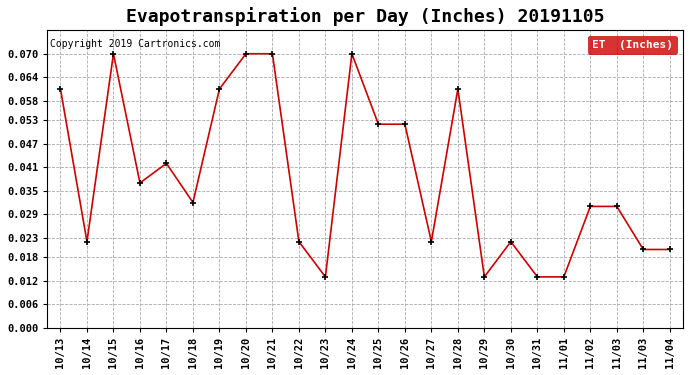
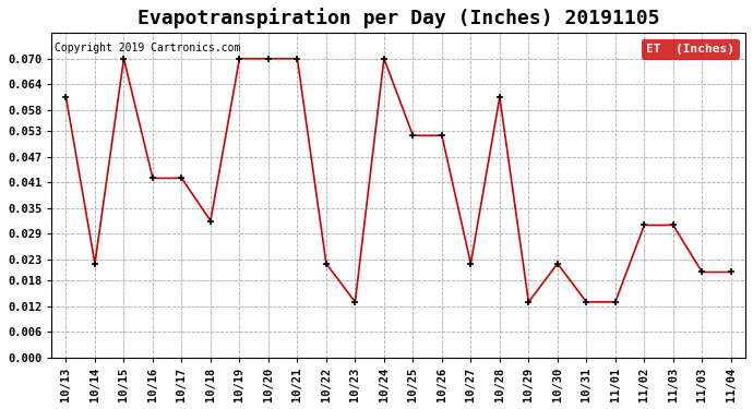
10/16: 0.037 -> 0.042
10/19: 0.061 -> 0.070
